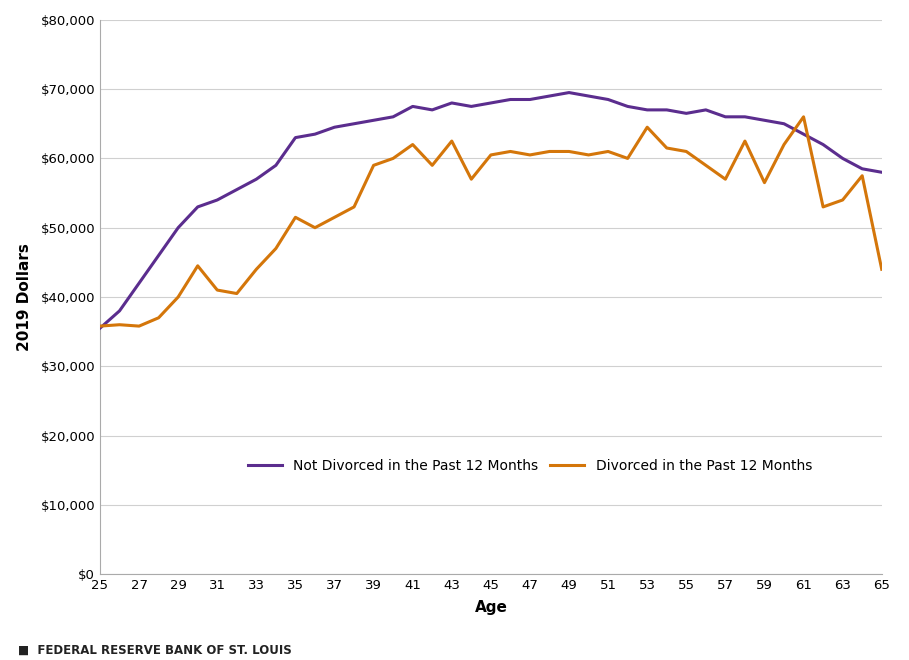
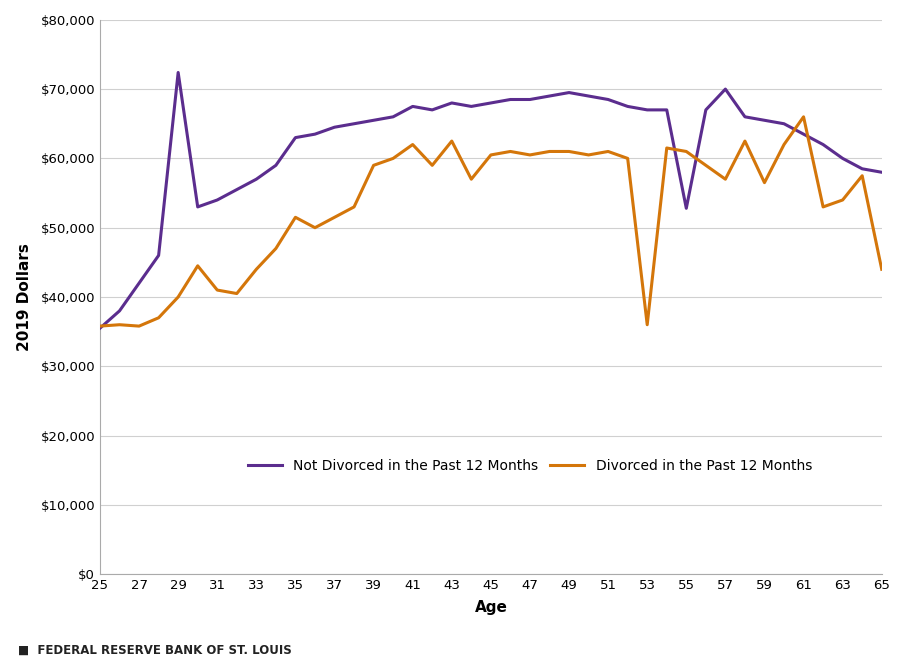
Not Divorced in the Past 12 Months/29: $50,000 -> $72,400
Divorced in the Past 12 Months/53: $64,500 -> $36,000
Not Divorced in the Past 12 Months/55: $66,500 -> $52,800
Not Divorced in the Past 12 Months/57: $66,000 -> $70,000
